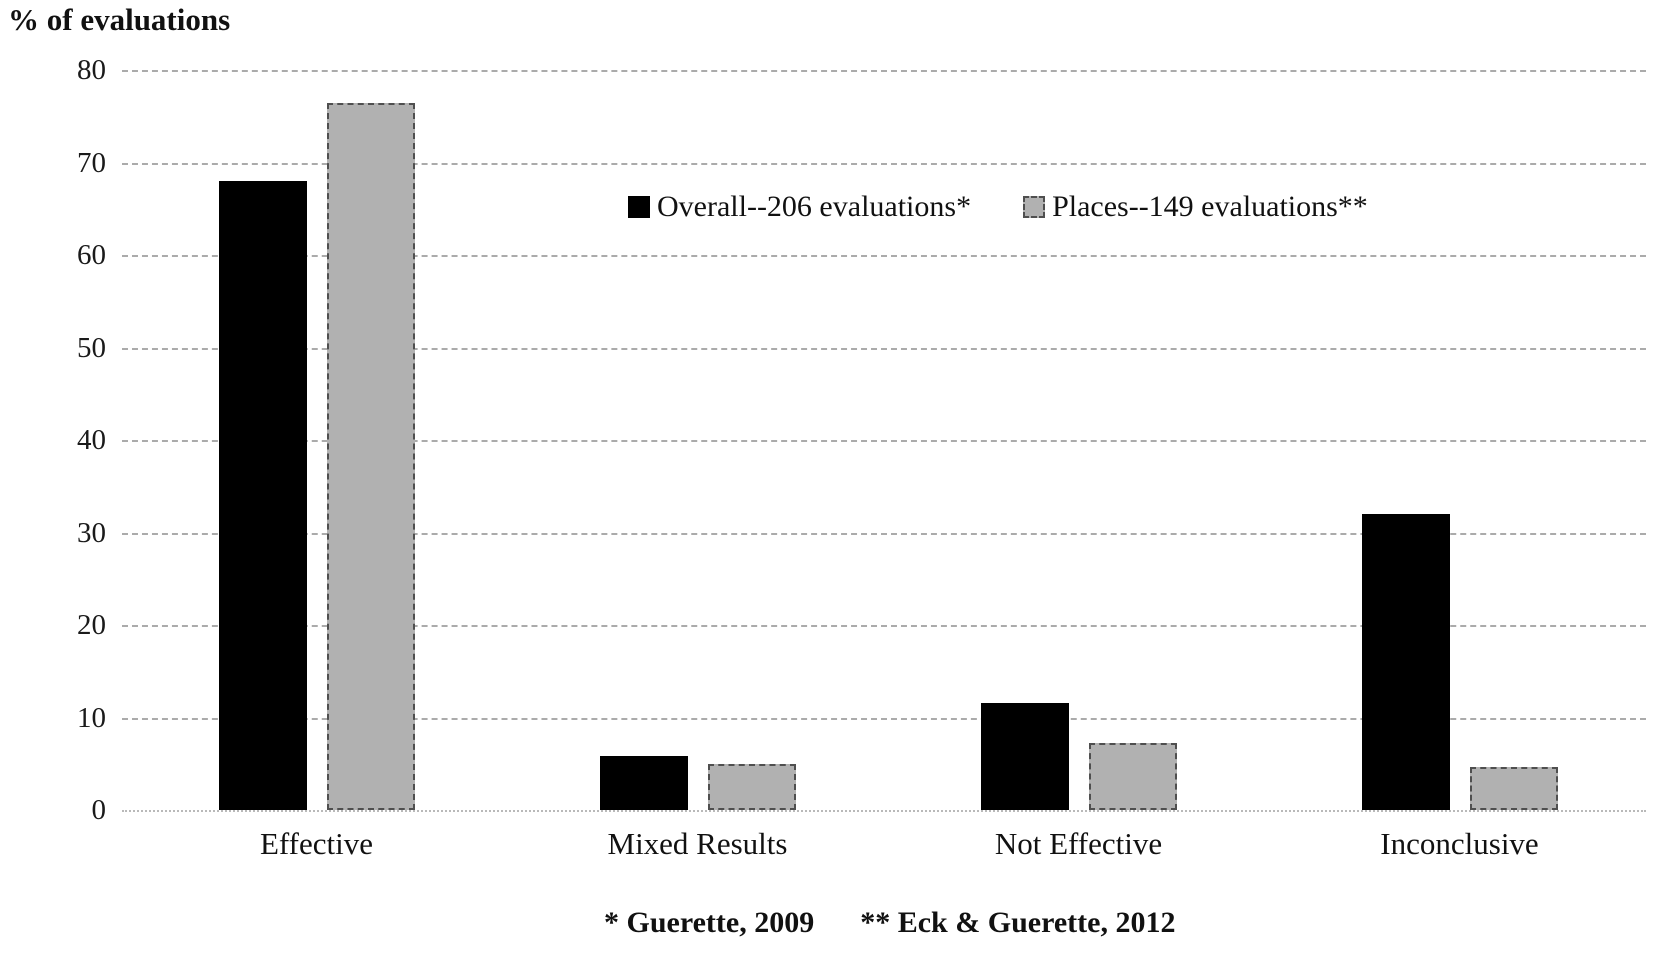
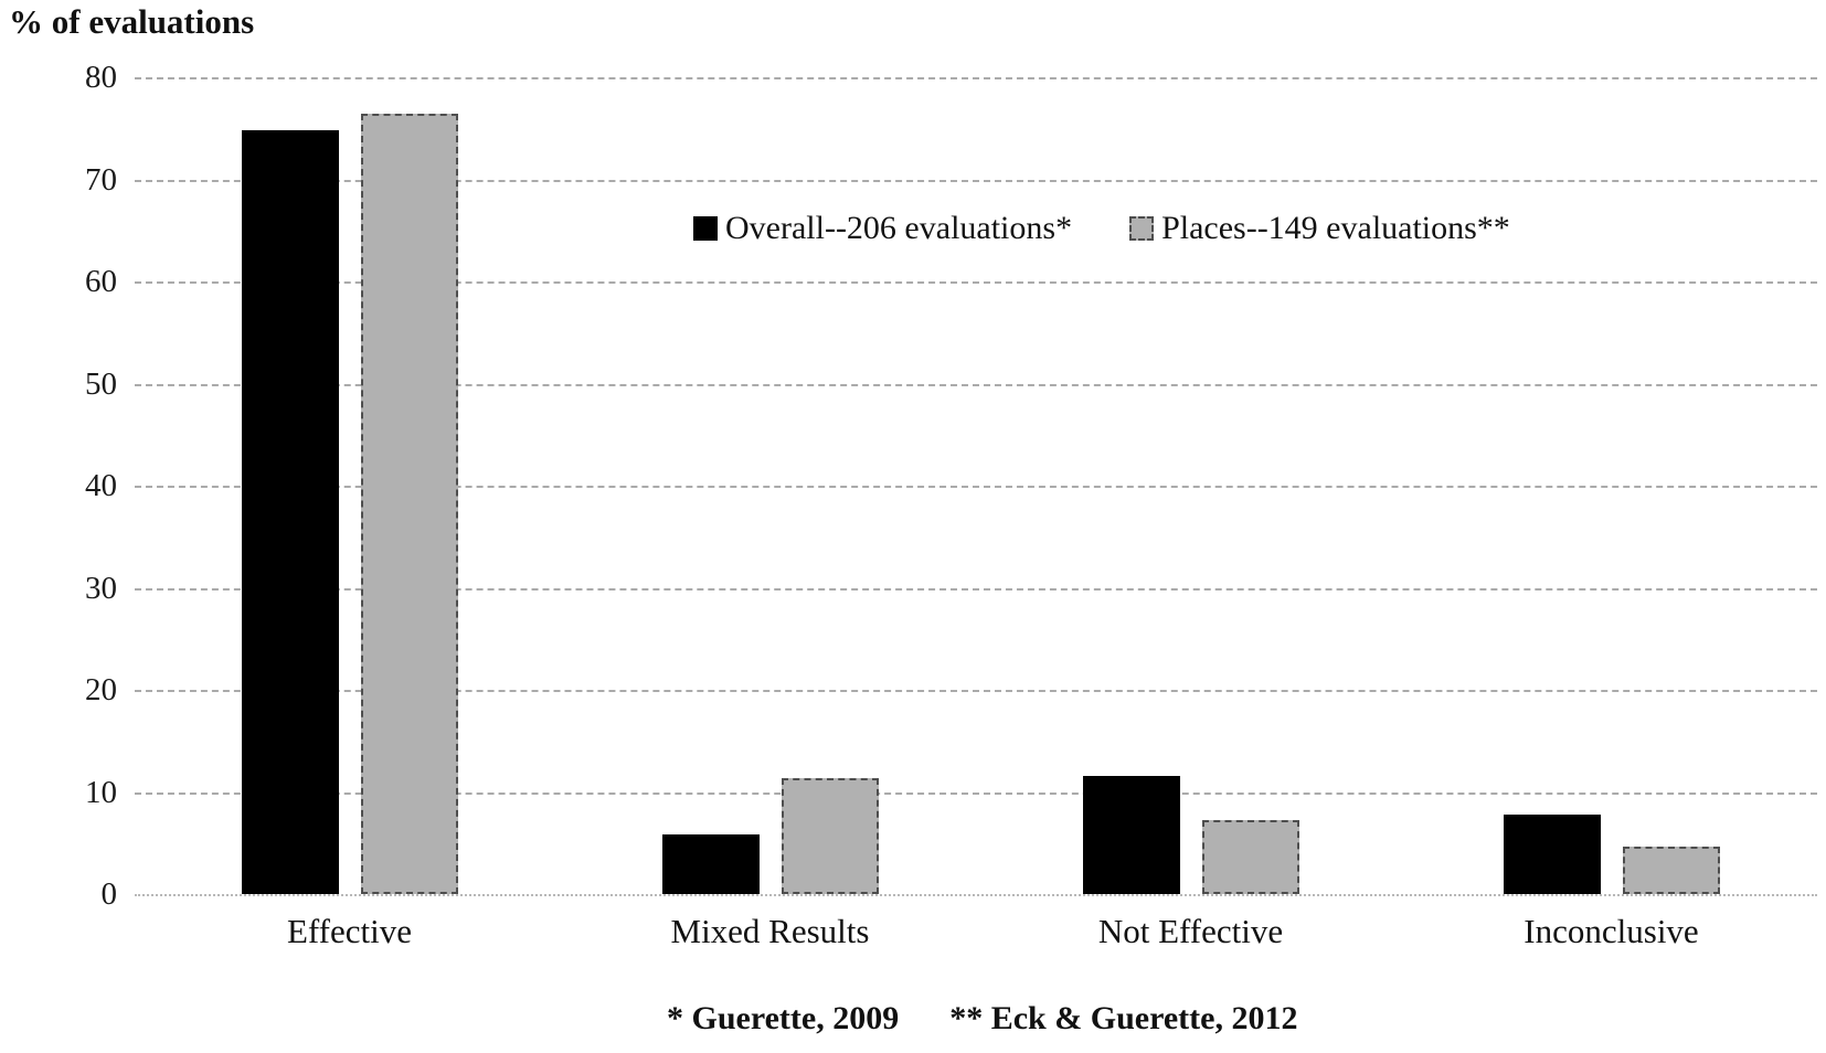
Overall--206 evaluations*/Effective: 68 -> 75
Places--149 evaluations**/Mixed Results: 5 -> 11
Overall--206 evaluations*/Inconclusive: 32 -> 8
